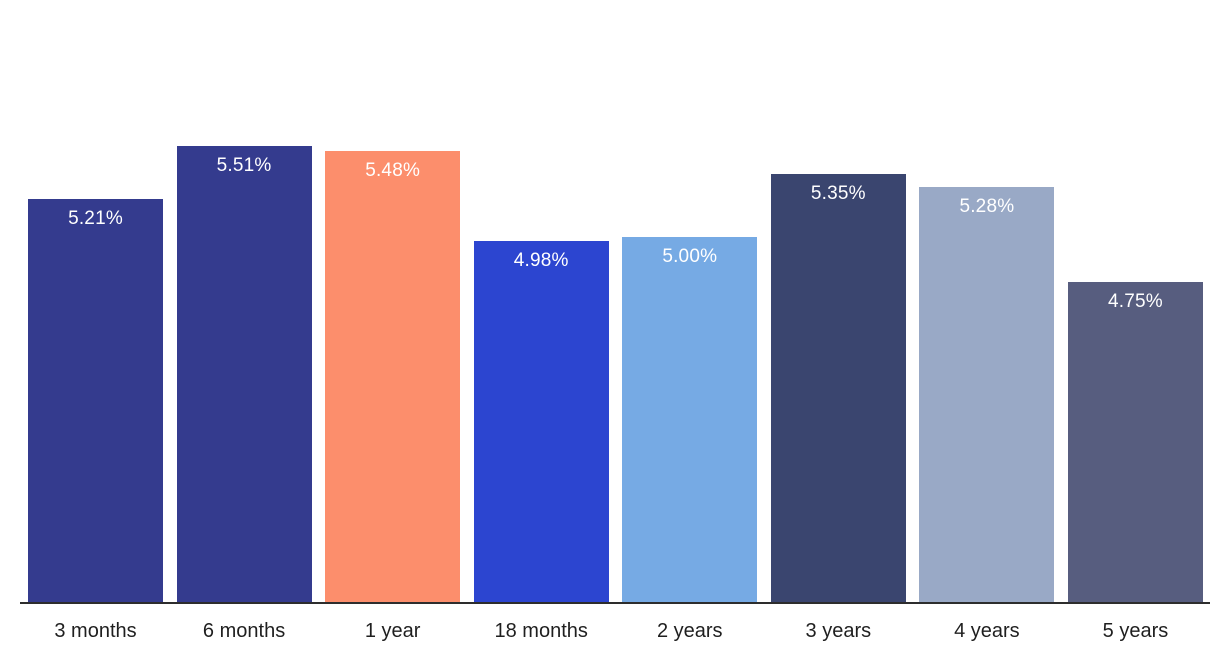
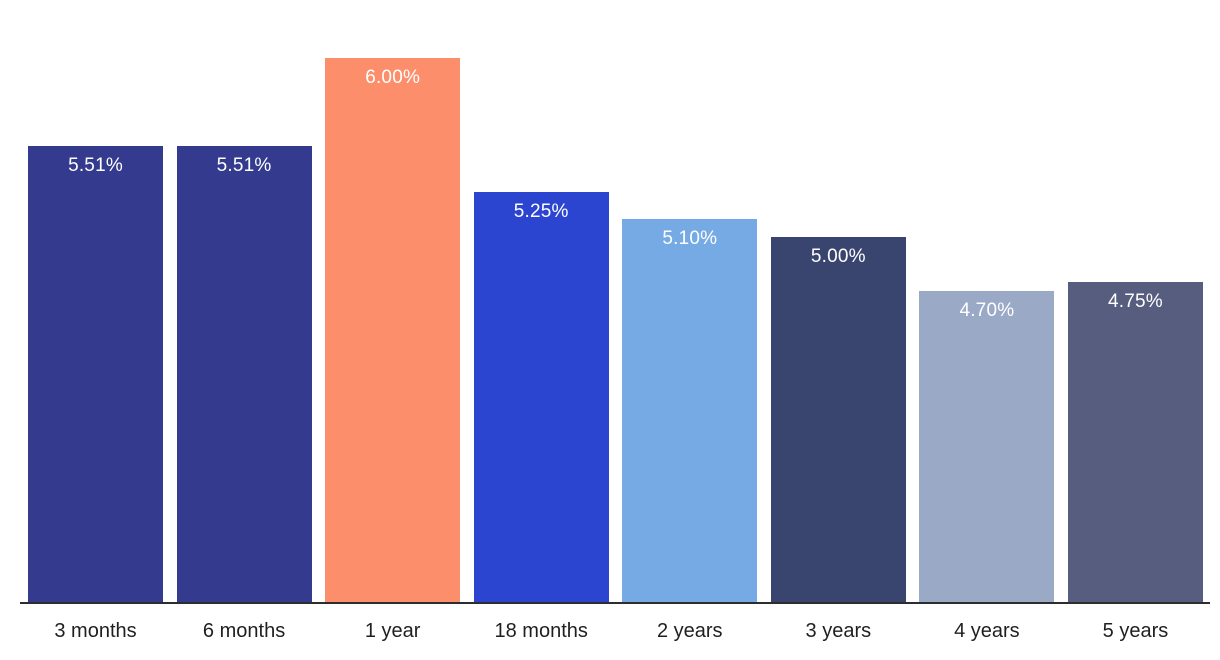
3 months: 5.21% -> 5.51%
1 year: 5.48% -> 6.00%
18 months: 4.98% -> 5.25%
2 years: 5.00% -> 5.10%
3 years: 5.35% -> 5.00%
4 years: 5.28% -> 4.70%
